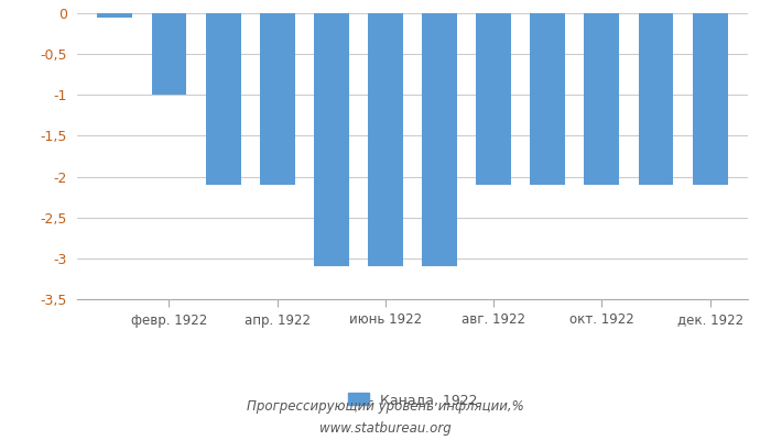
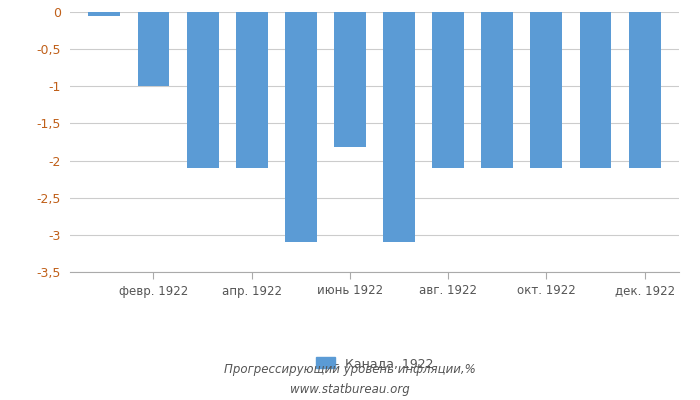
июнь 1922: -3,10 -> -1,82
